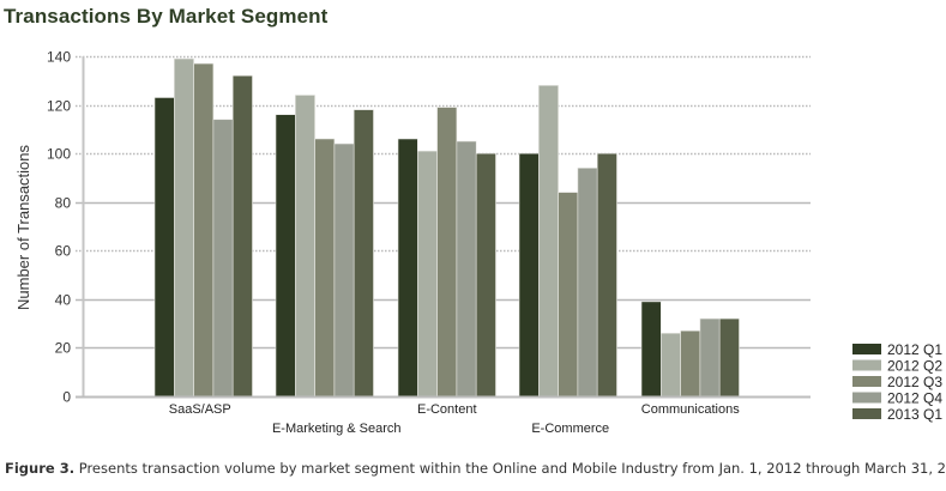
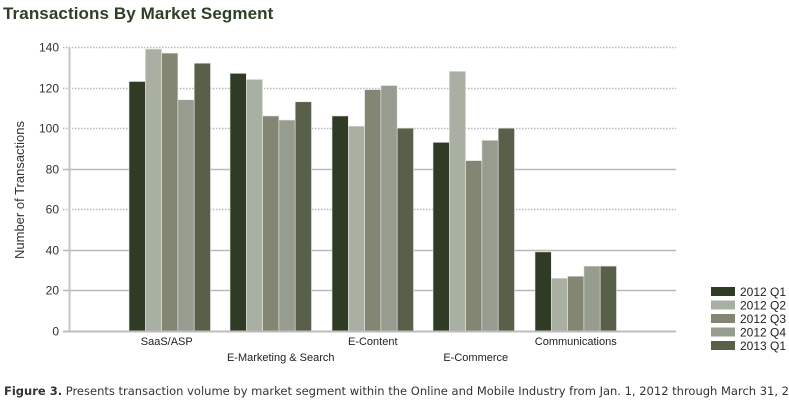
2012 Q1/E-Marketing & Search: 116 -> 127
2013 Q1/E-Marketing & Search: 118 -> 113
2012 Q4/E-Content: 105 -> 121
2012 Q1/E-Commerce: 100 -> 93
